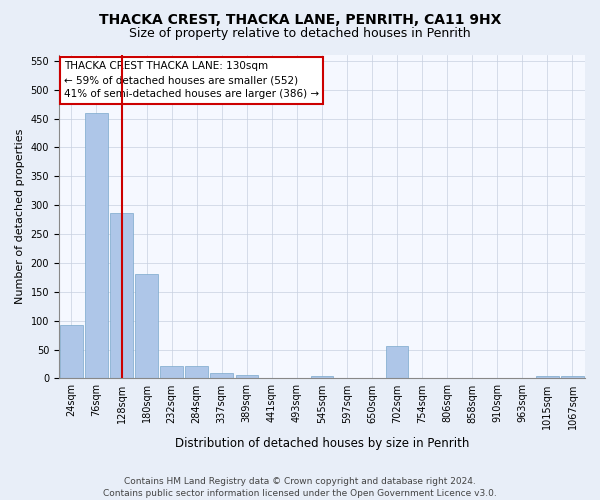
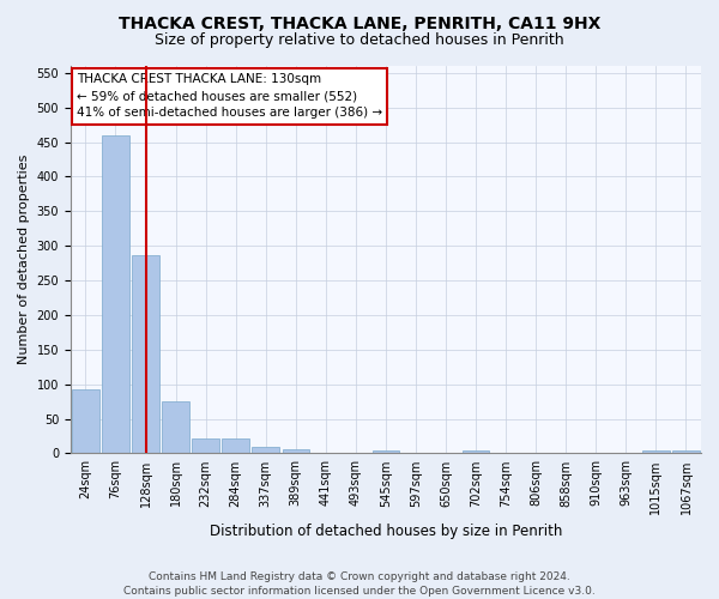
180sqm: 180 -> 76
702sqm: 56 -> 5
